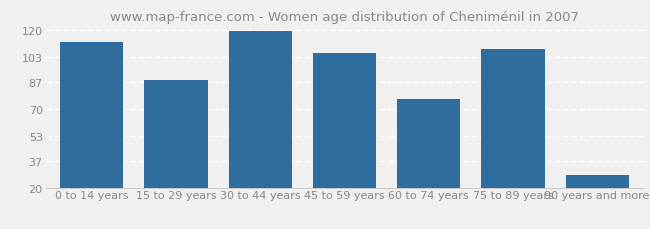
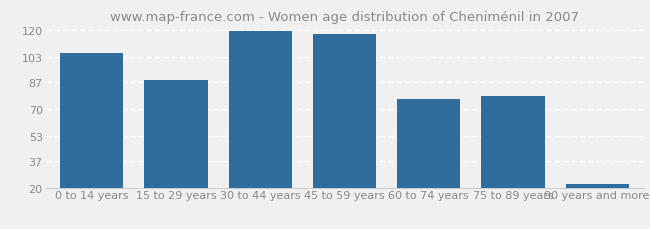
0 to 14 years: 112 -> 105
45 to 59 years: 105 -> 117
75 to 89 years: 108 -> 78
90 years and more: 28 -> 22
